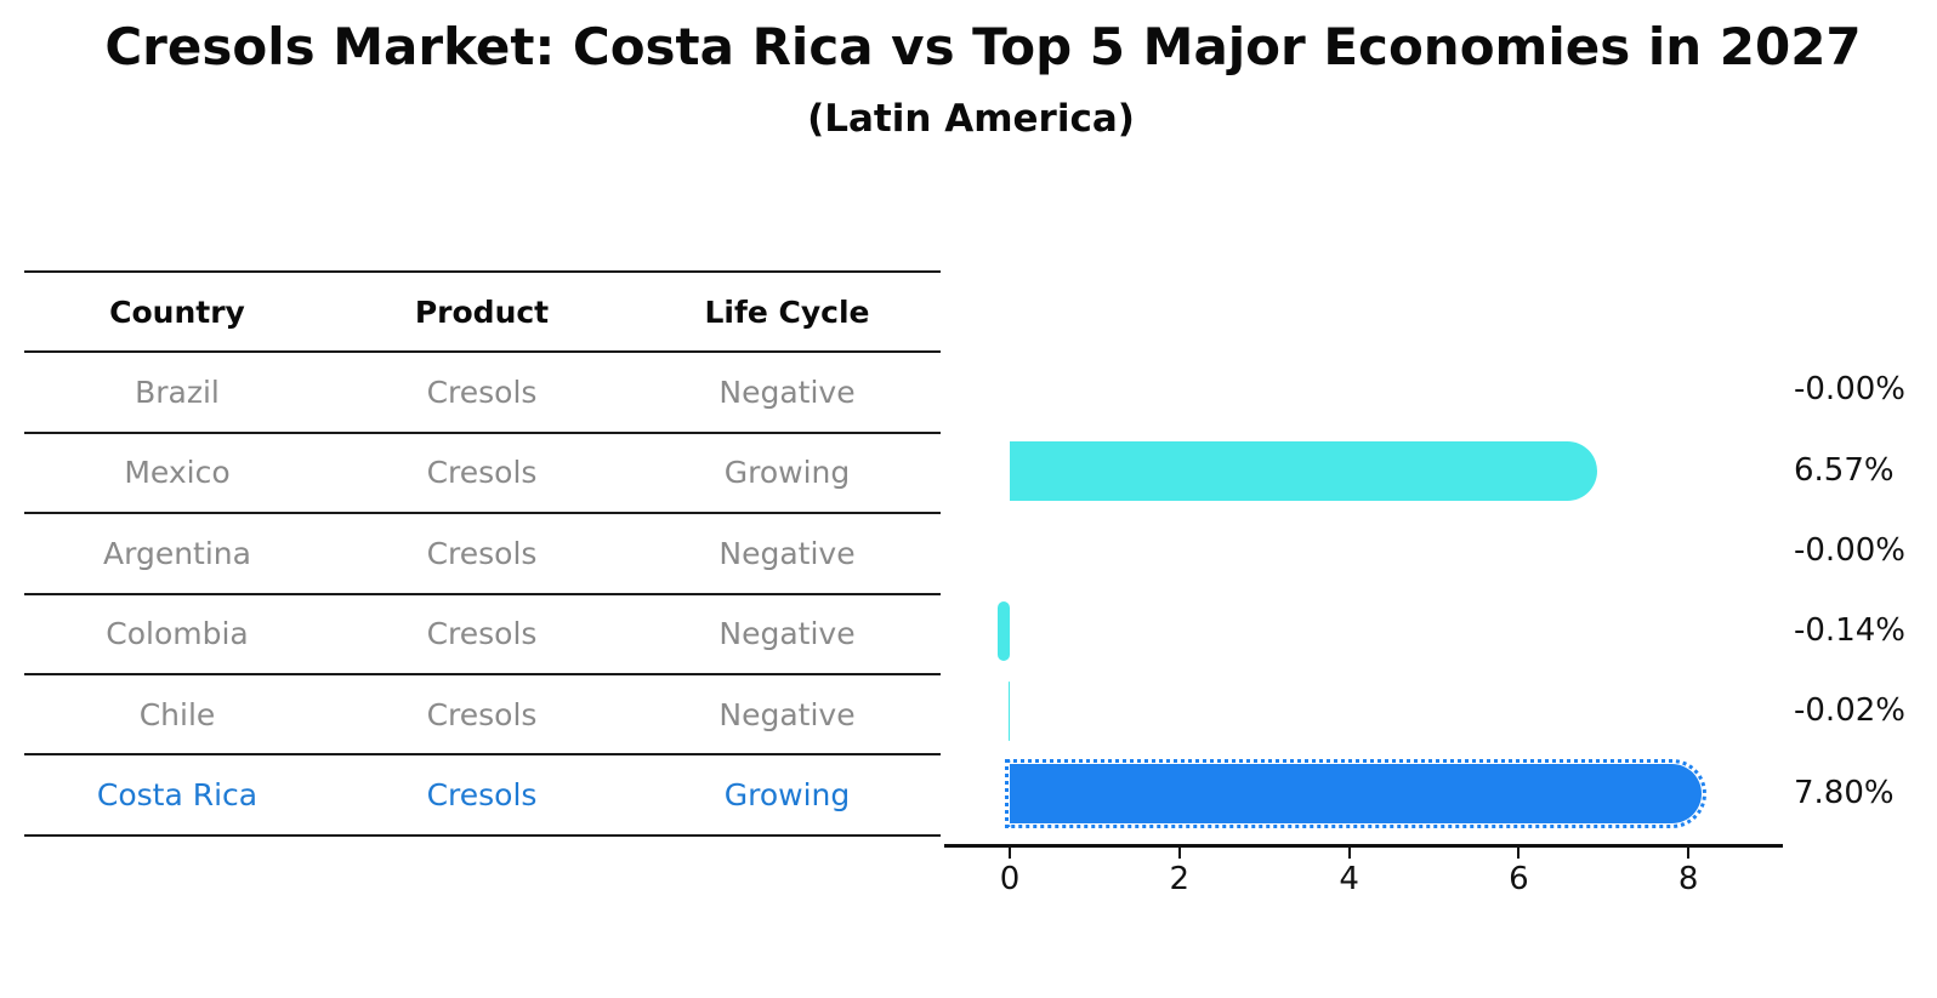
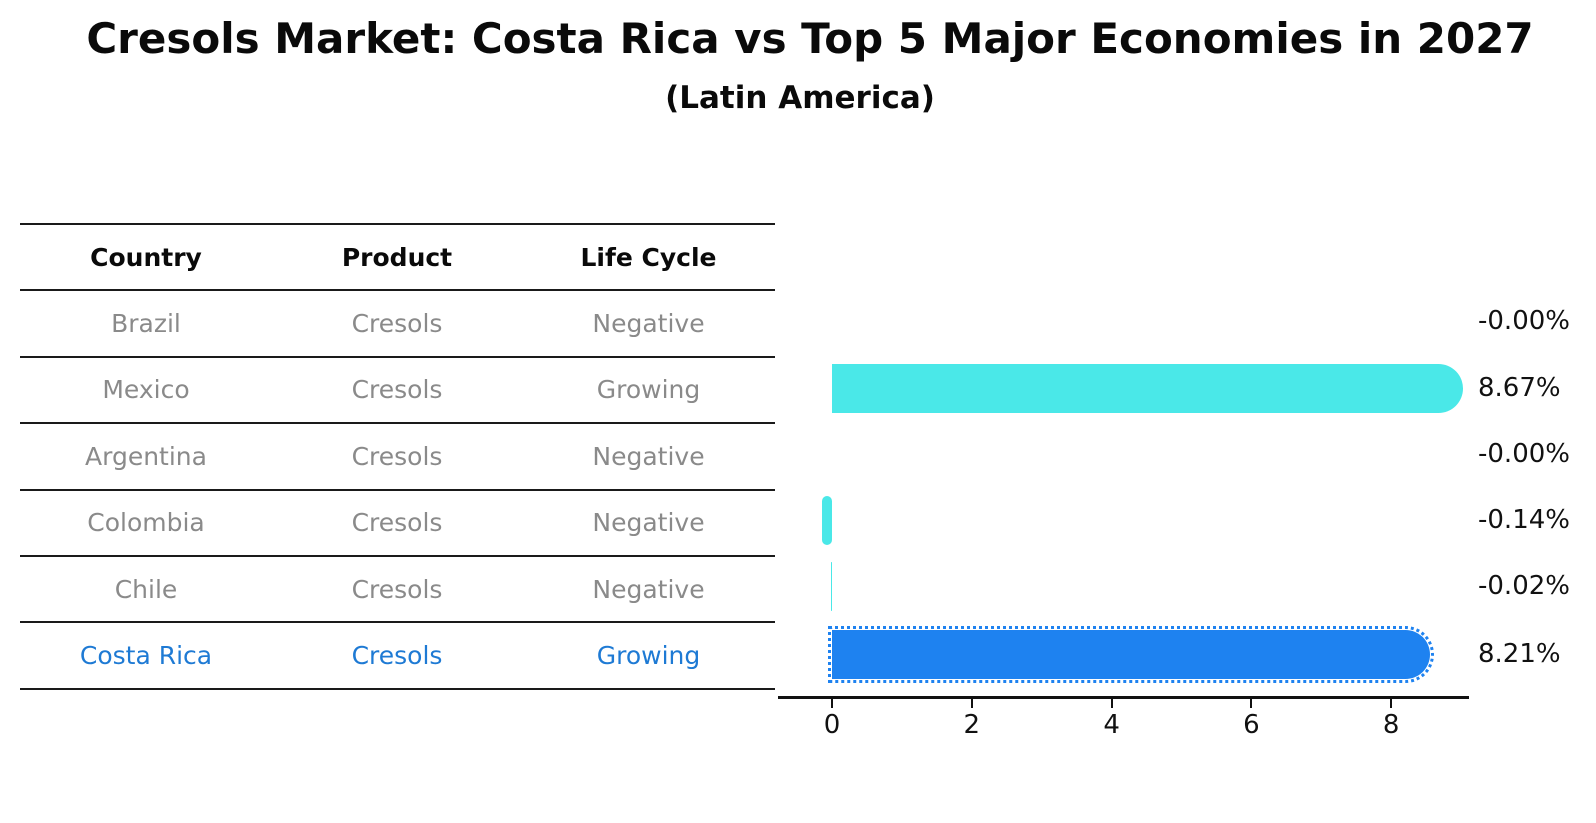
Mexico: 6.57% -> 8.67%
Costa Rica: 7.80% -> 8.21%
